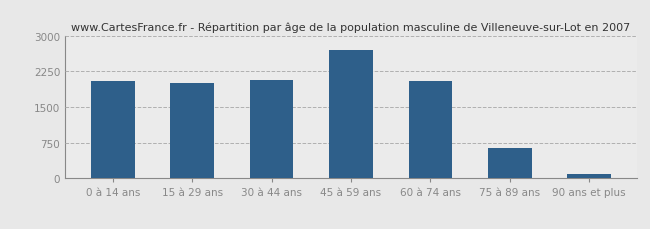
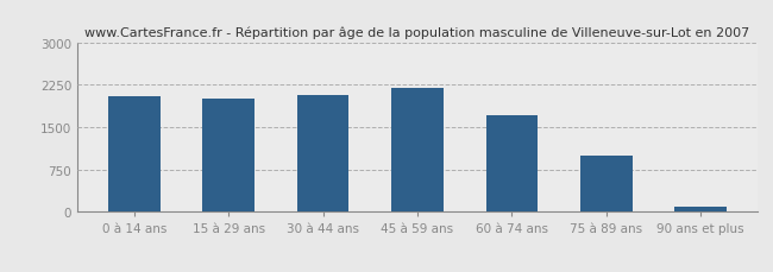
45 à 59 ans: 2700 -> 2200
60 à 74 ans: 2050 -> 1720
75 à 89 ans: 650 -> 1000
